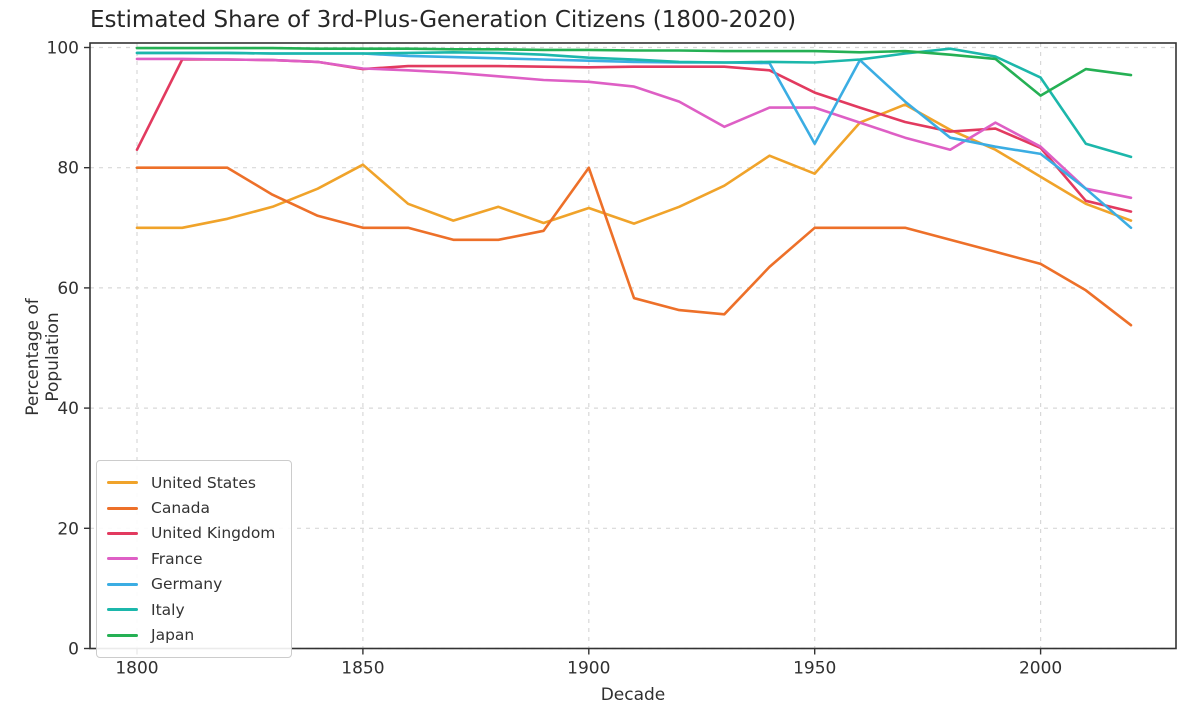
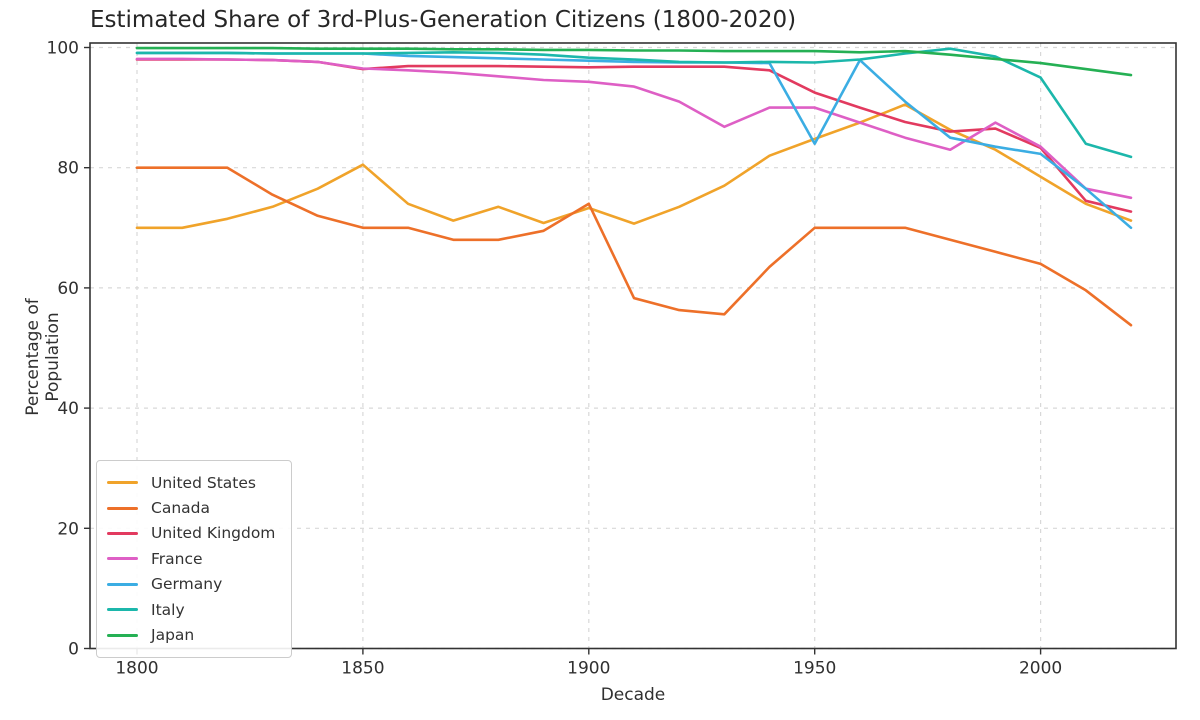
United Kingdom/1800: 83 -> 98
Canada/1900: 80 -> 74
United States/1950: 79 -> 85
Japan/2000: 92 -> 97
